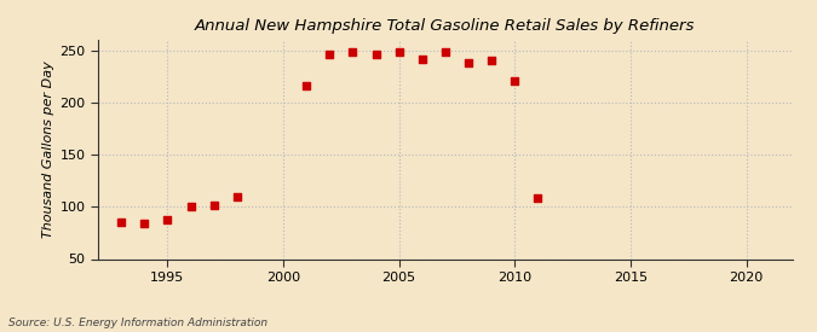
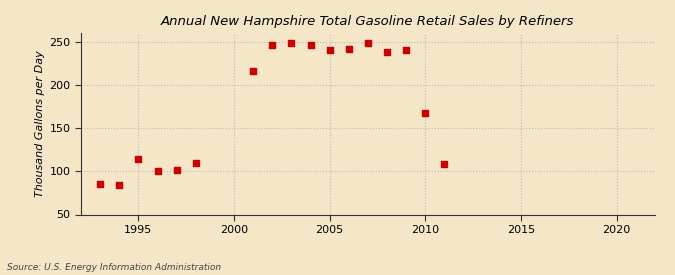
1995: 88 -> 114
2005: 249 -> 240
2010: 221 -> 168
